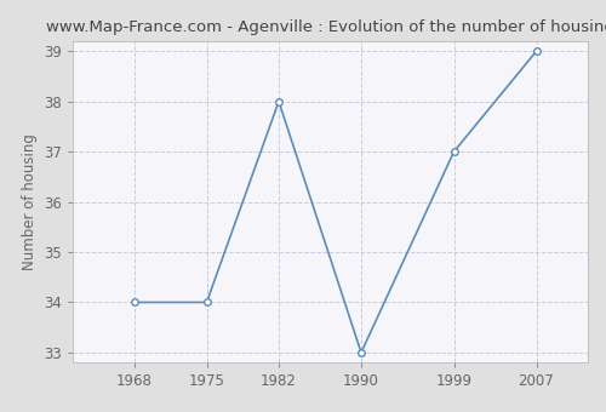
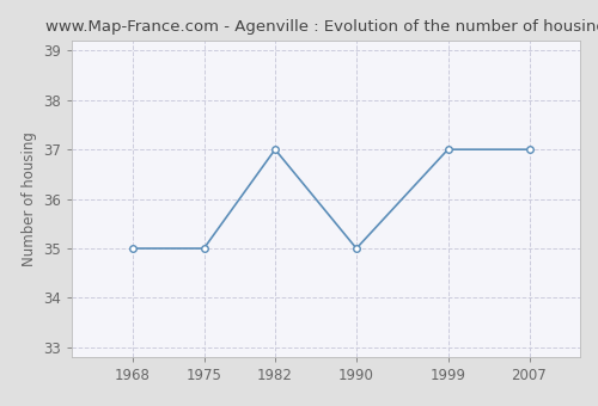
1968: 34 -> 35
1975: 34 -> 35
1982: 38 -> 37
1990: 33 -> 35
2007: 39 -> 37
